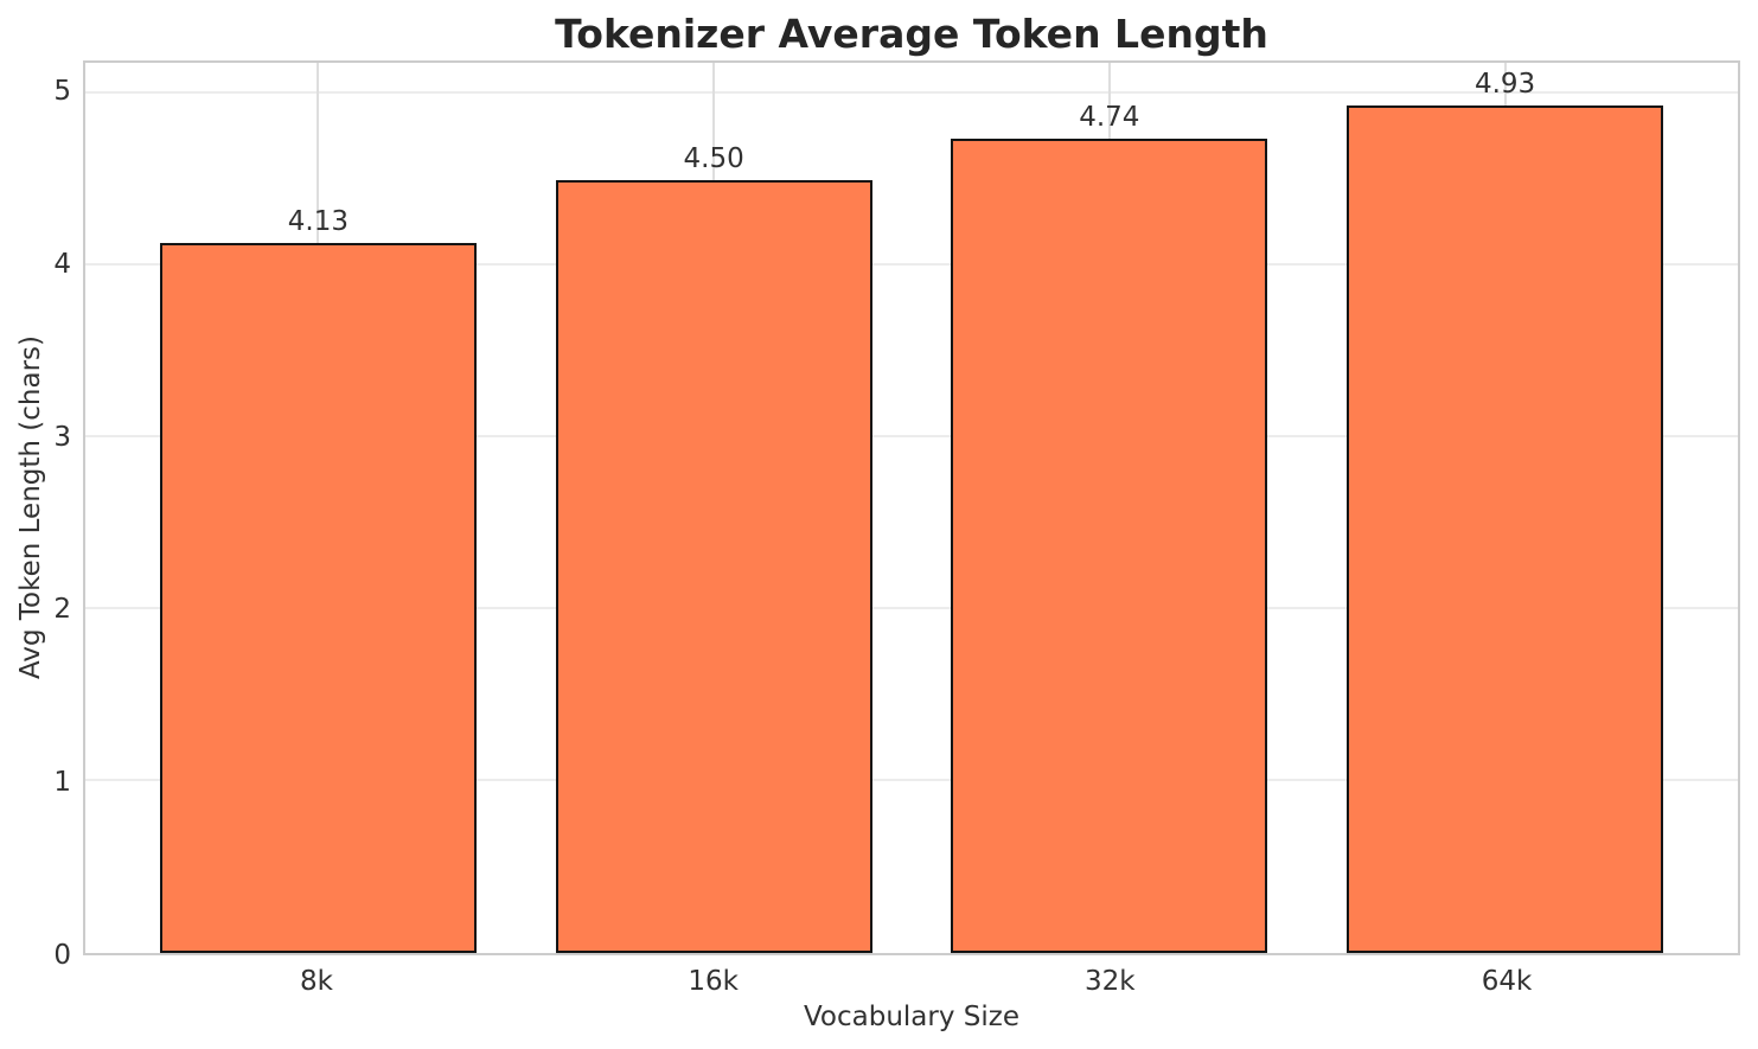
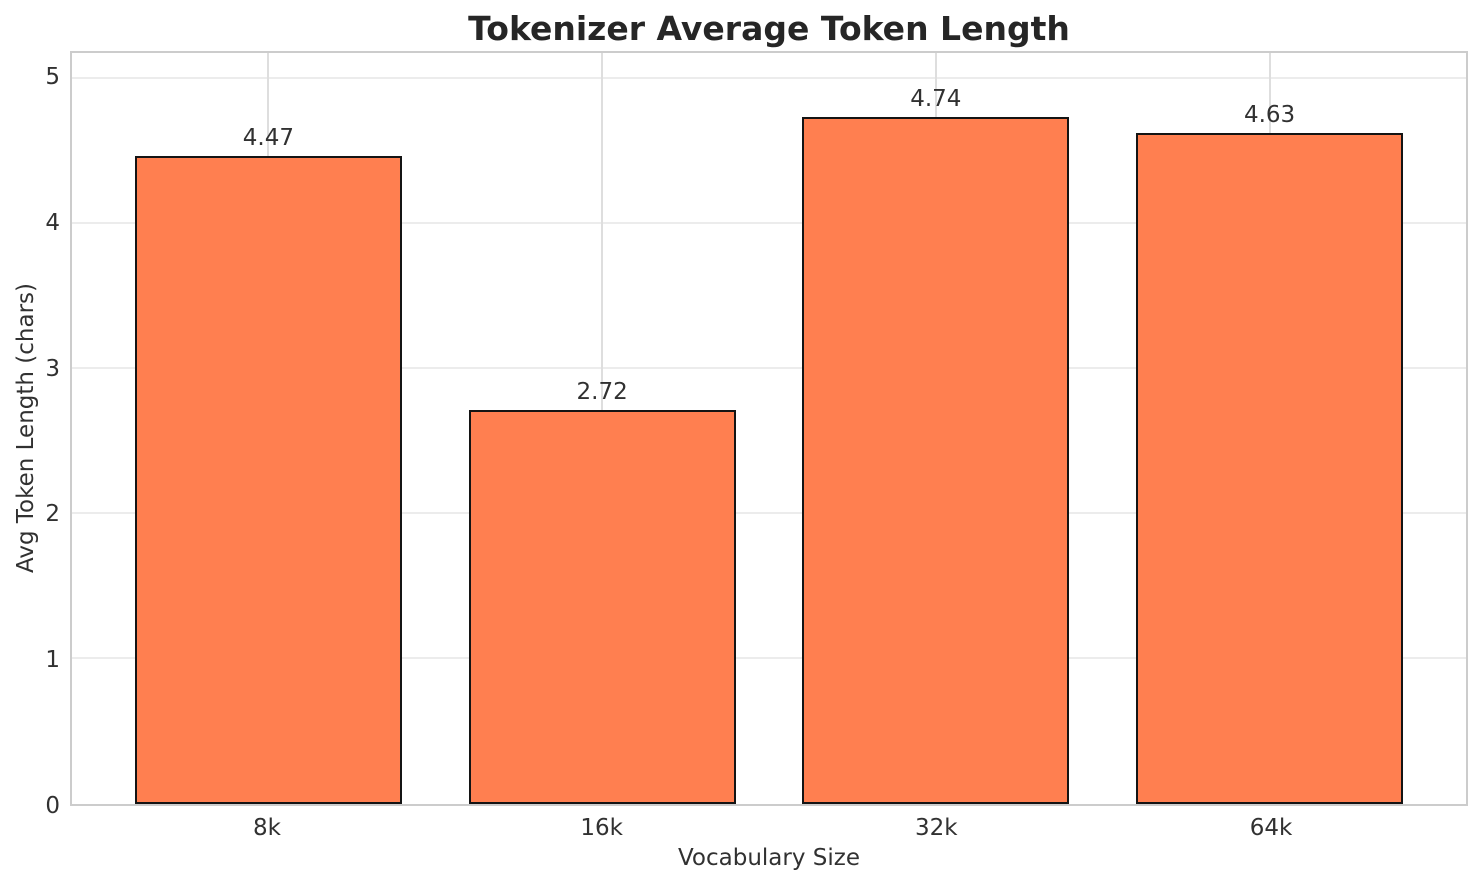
8k: 4.13 -> 4.47
16k: 4.50 -> 2.72
64k: 4.93 -> 4.63
